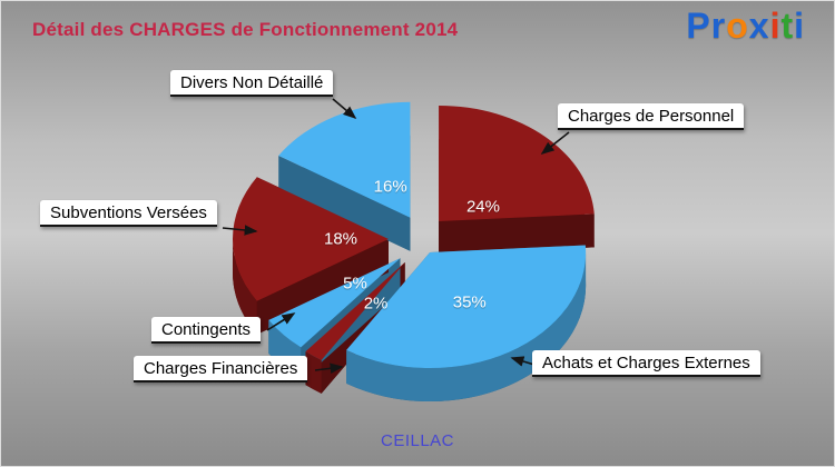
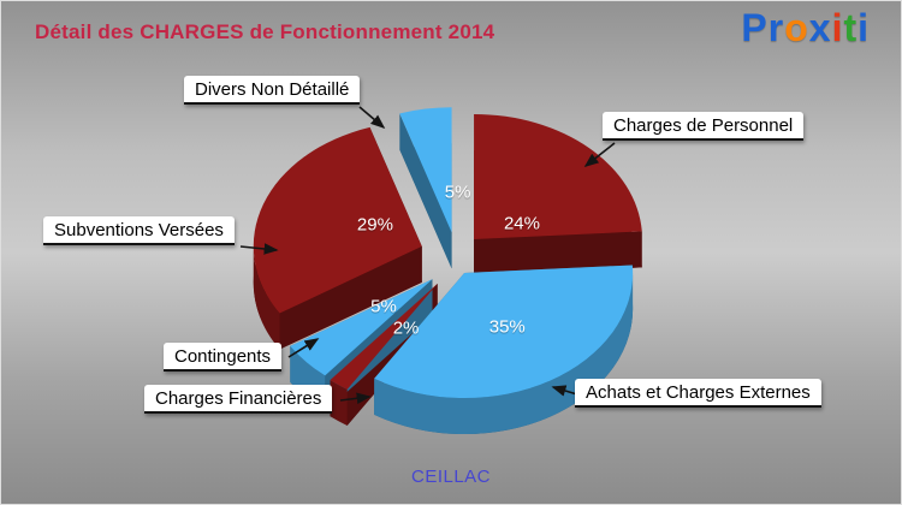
Subventions Versées: 18% -> 29%
Divers Non Détaillé: 16% -> 5%
